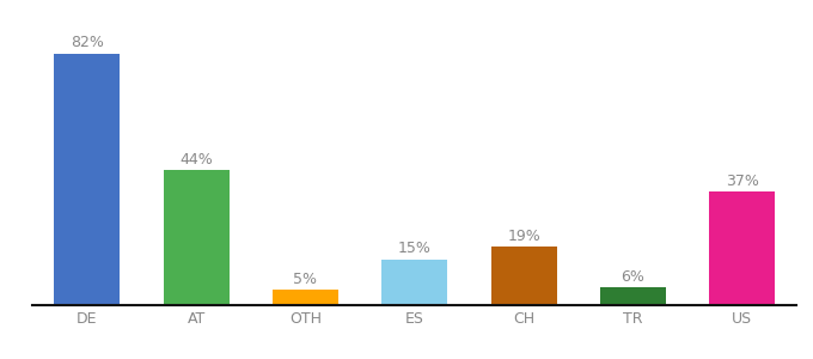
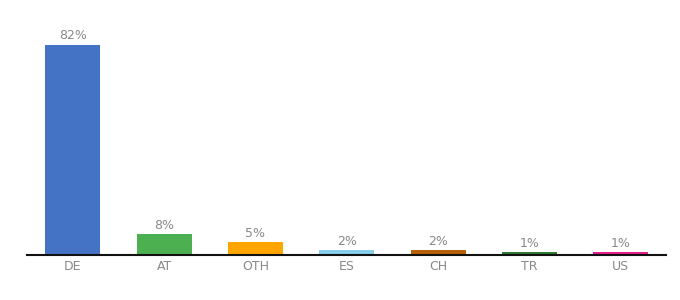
AT: 44% -> 8%
ES: 15% -> 2%
CH: 19% -> 2%
TR: 6% -> 1%
US: 37% -> 1%
